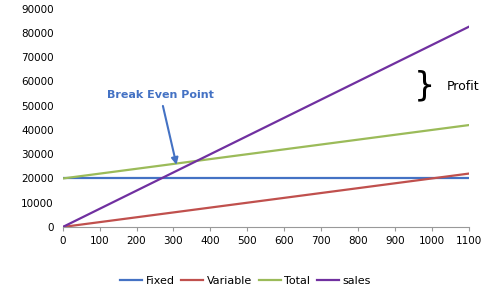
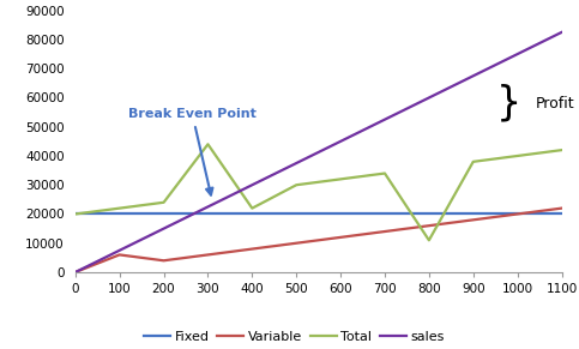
Variable/100: 2000 -> 6000
Total/300: 26000 -> 44000
Total/400: 28000 -> 22000
Total/800: 36000 -> 11000
